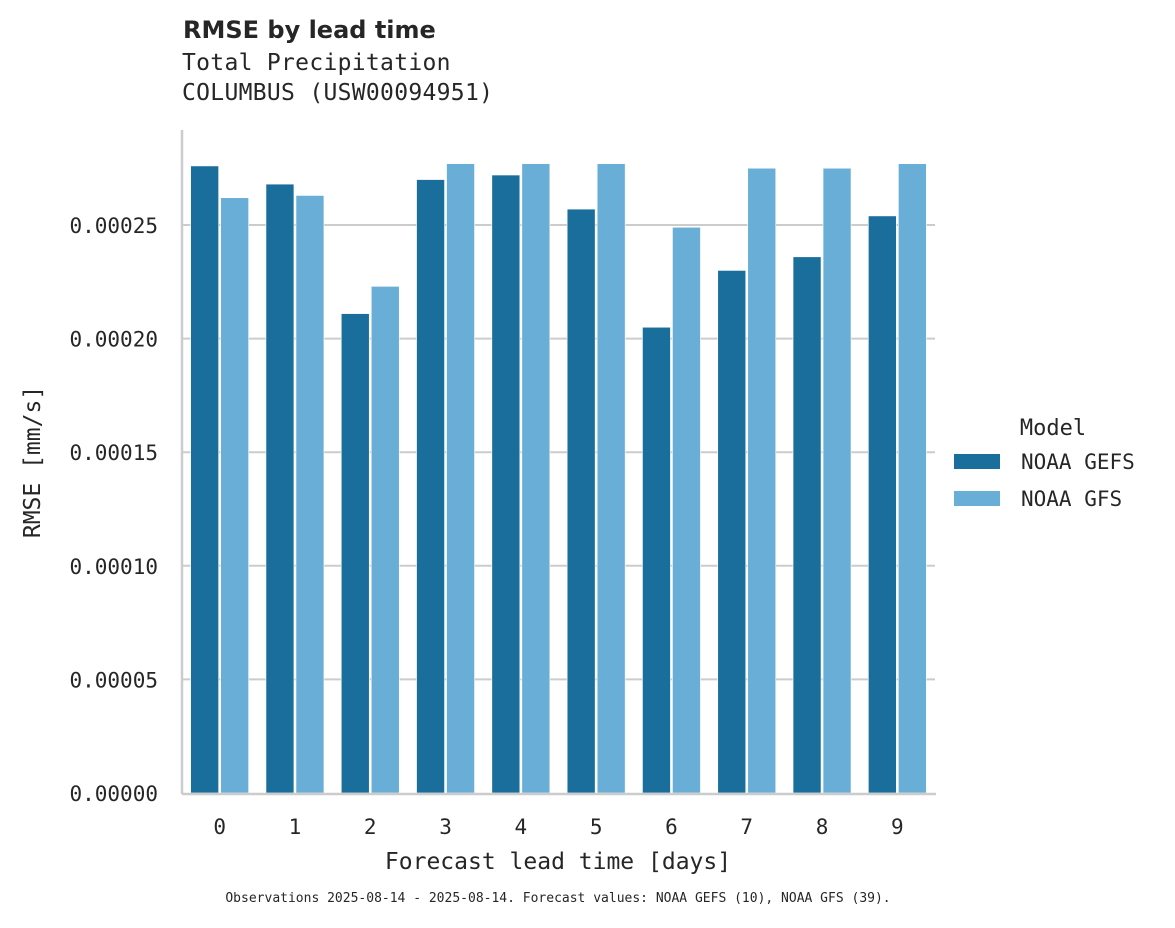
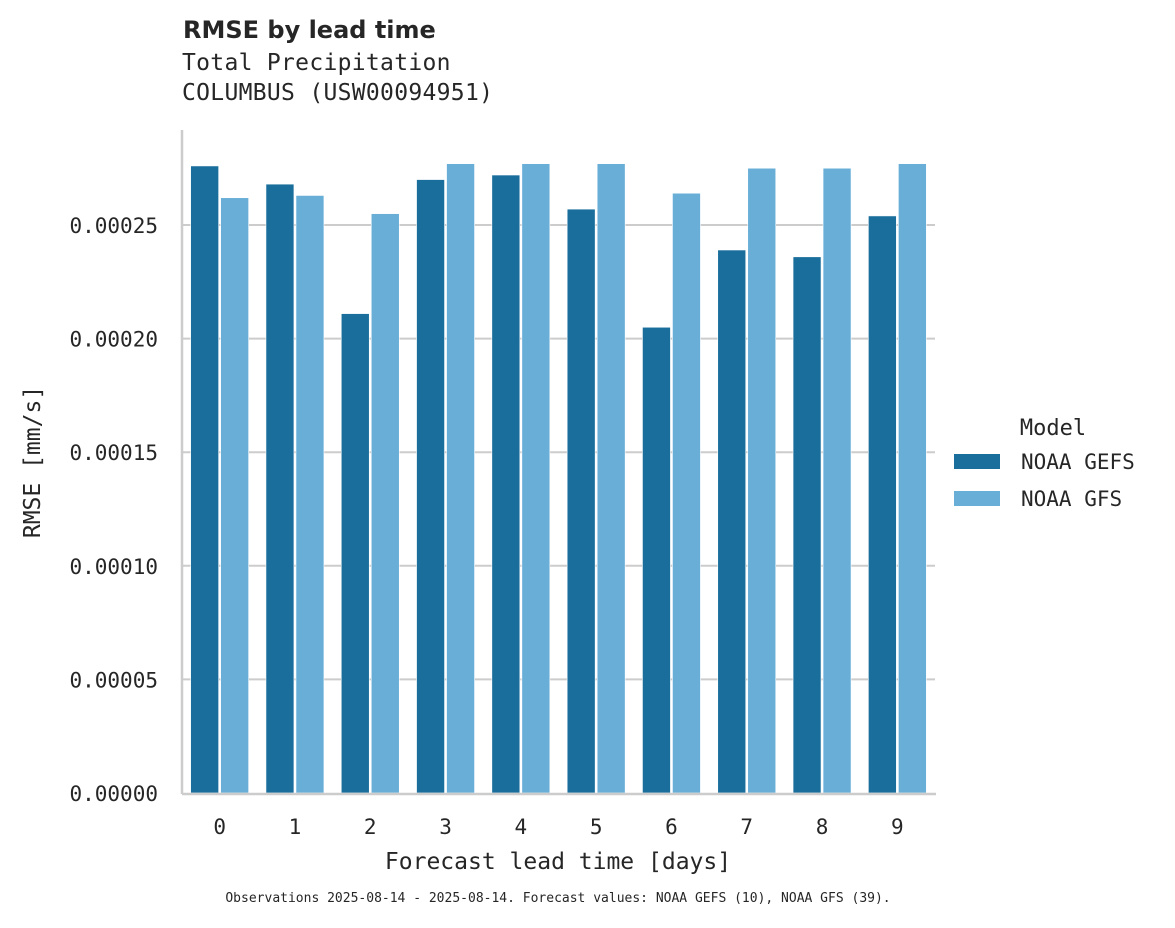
NOAA GFS/2: 0.000223 -> 0.000255
NOAA GFS/6: 0.000249 -> 0.000264
NOAA GEFS/7: 0.000230 -> 0.000239
